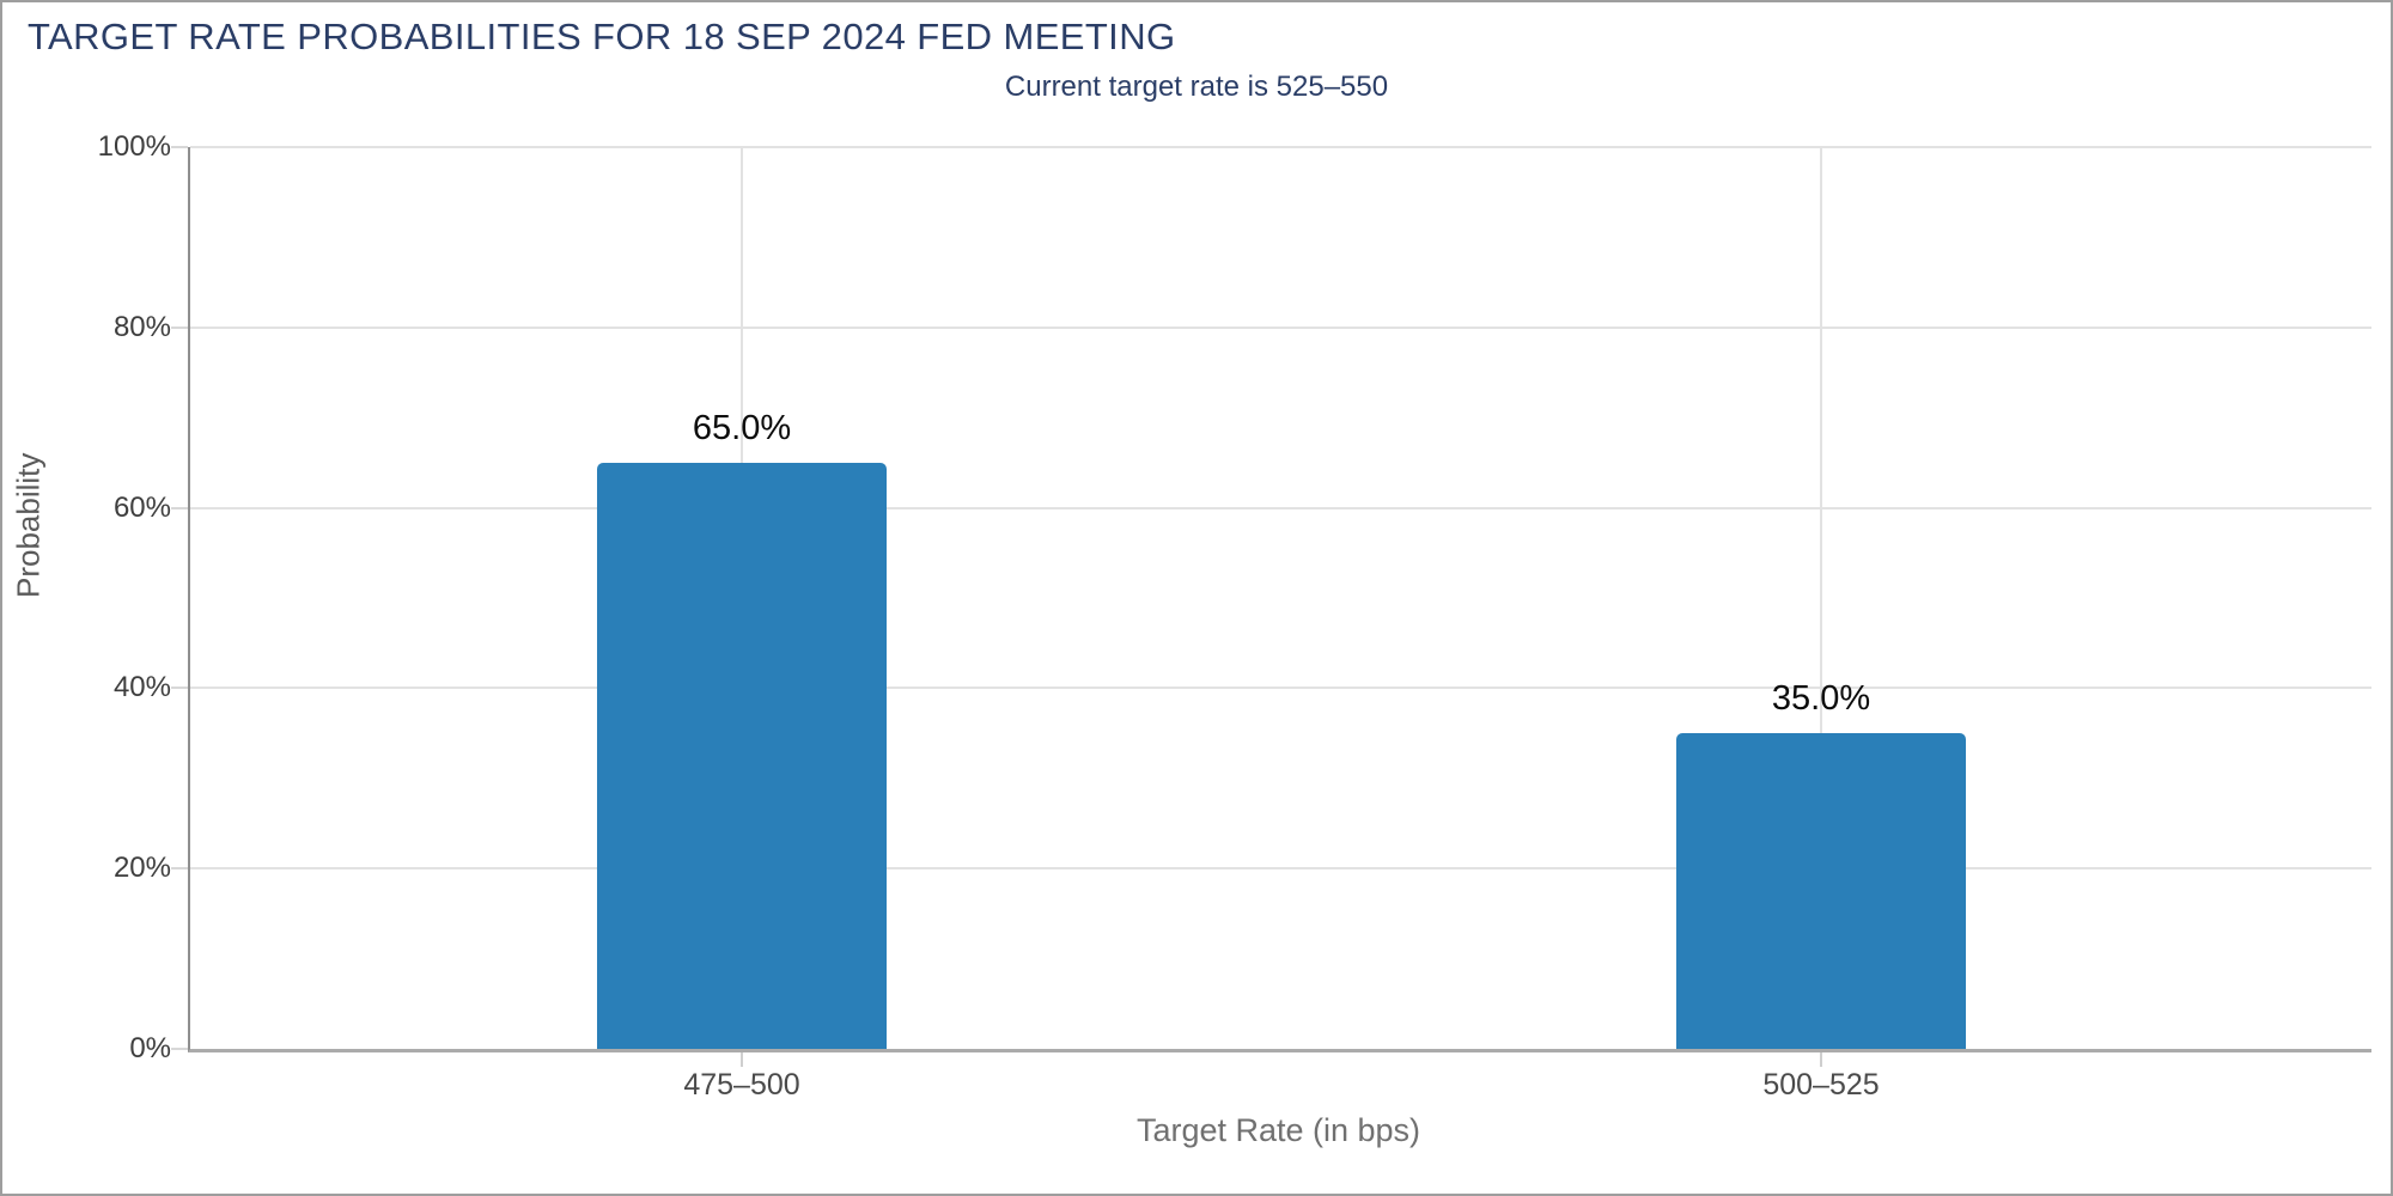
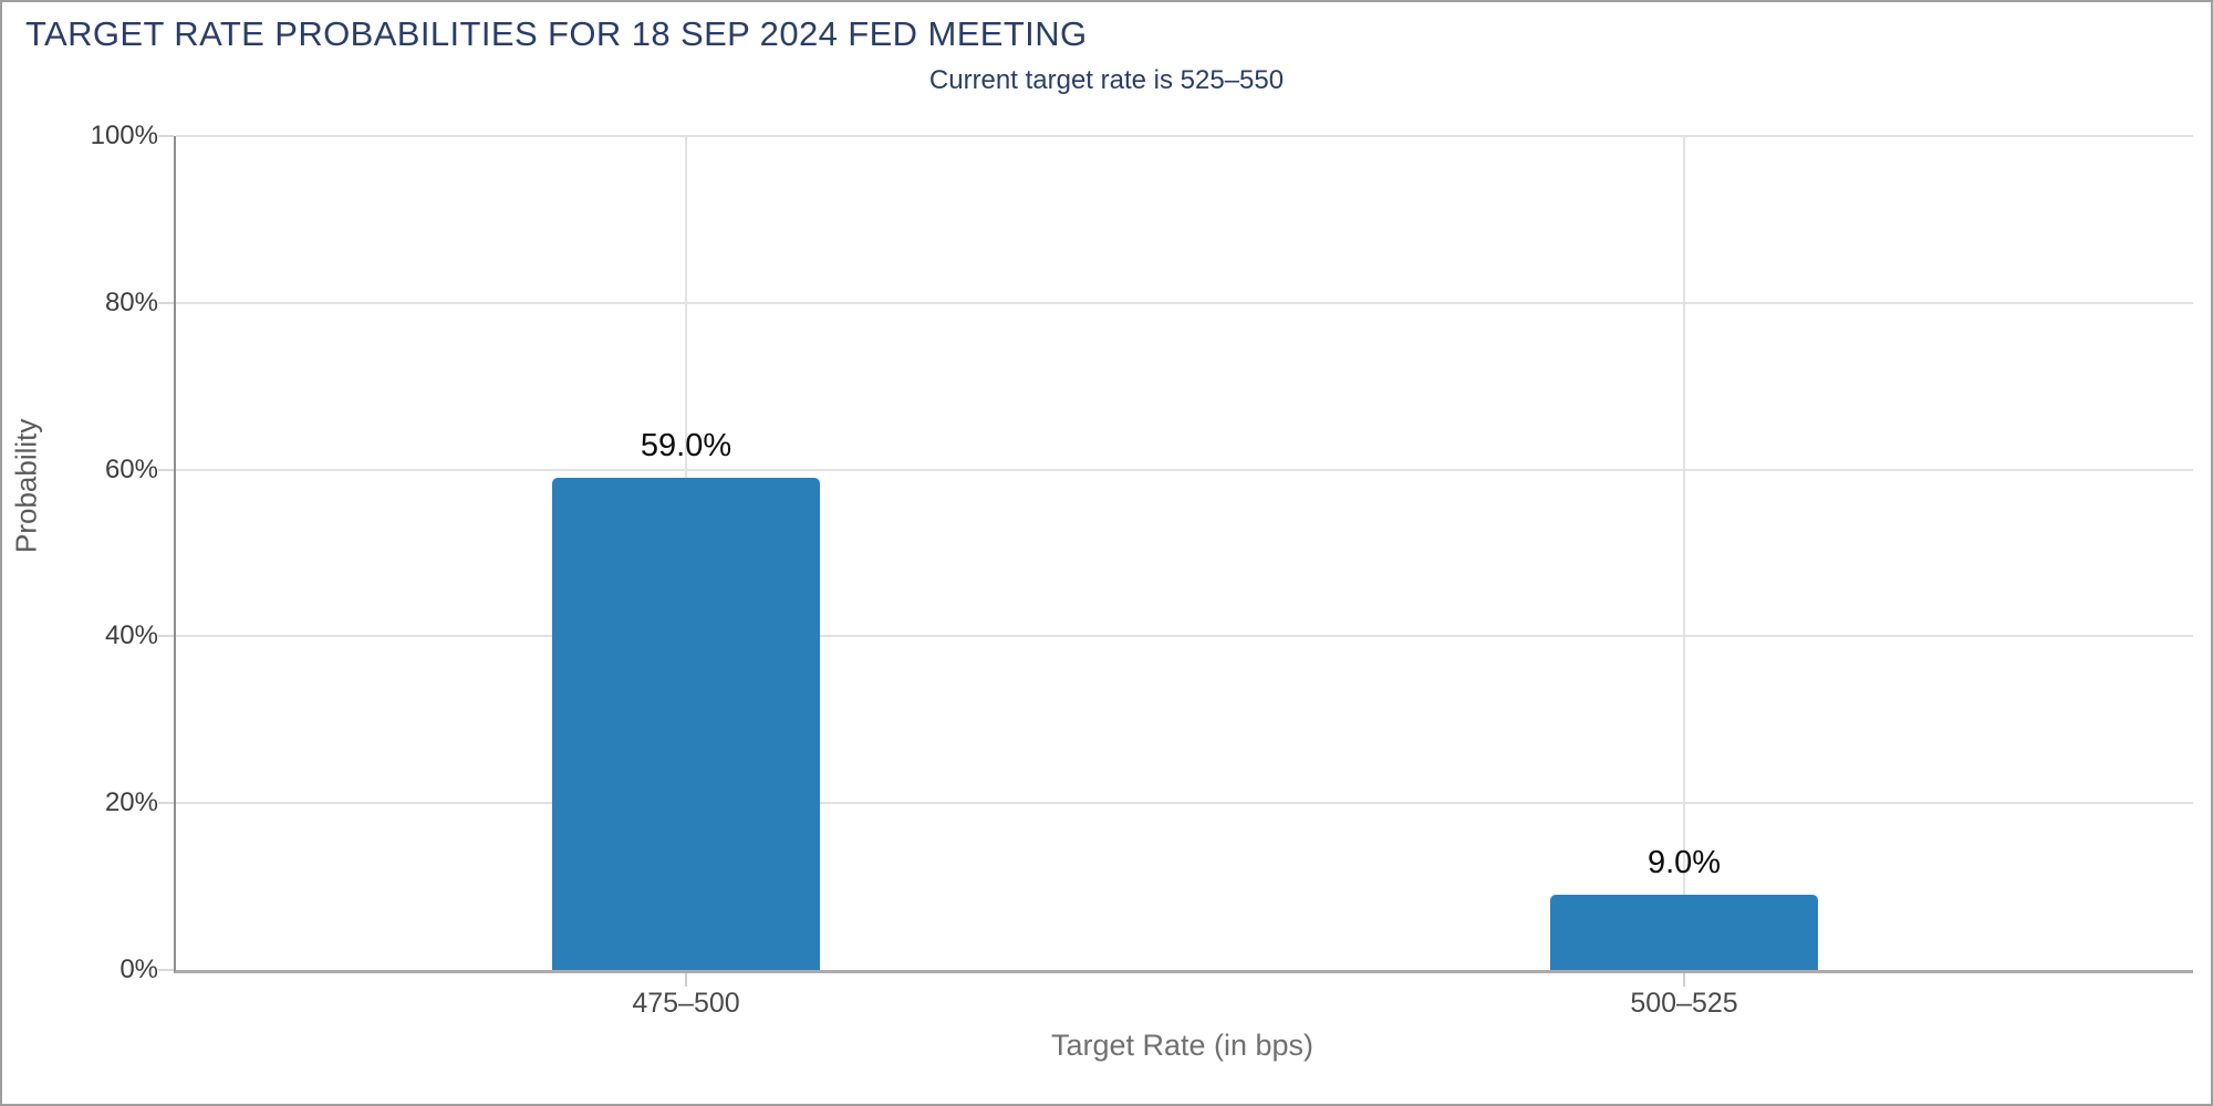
475–500: 65.0% -> 59.0%
500–525: 35.0% -> 9.0%
